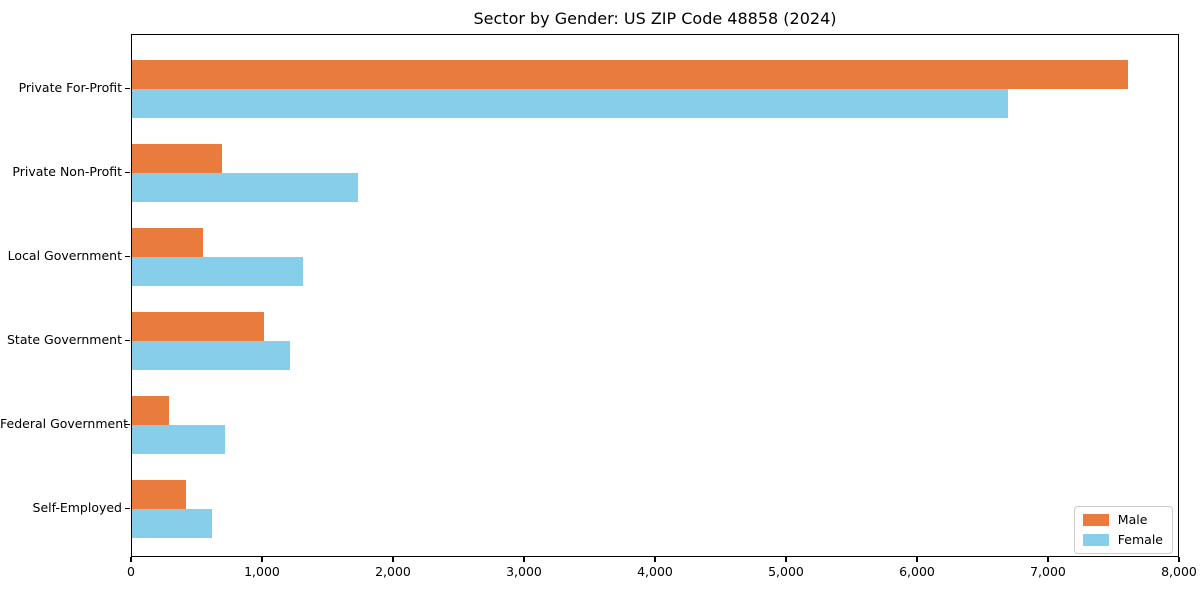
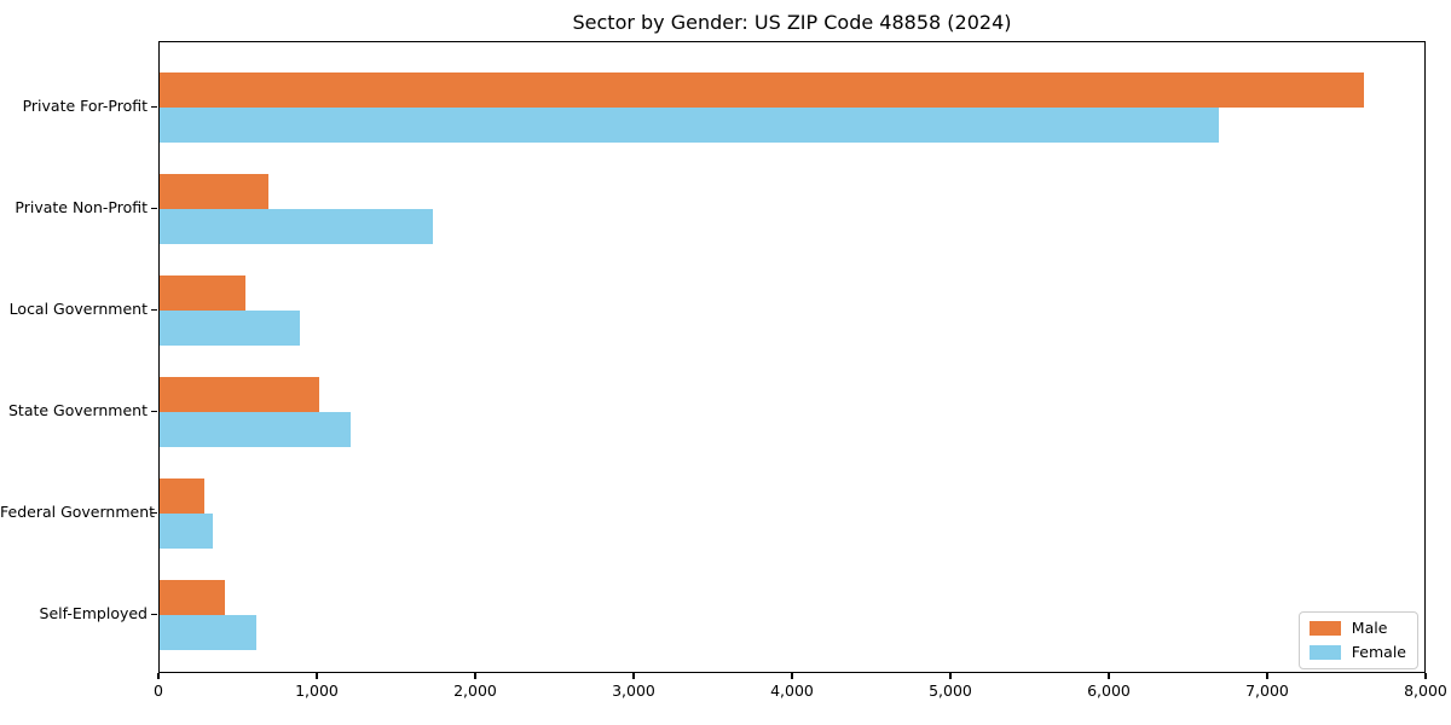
Female/Local Government: 1310 -> 890
Female/Federal Government: 710 -> 340
